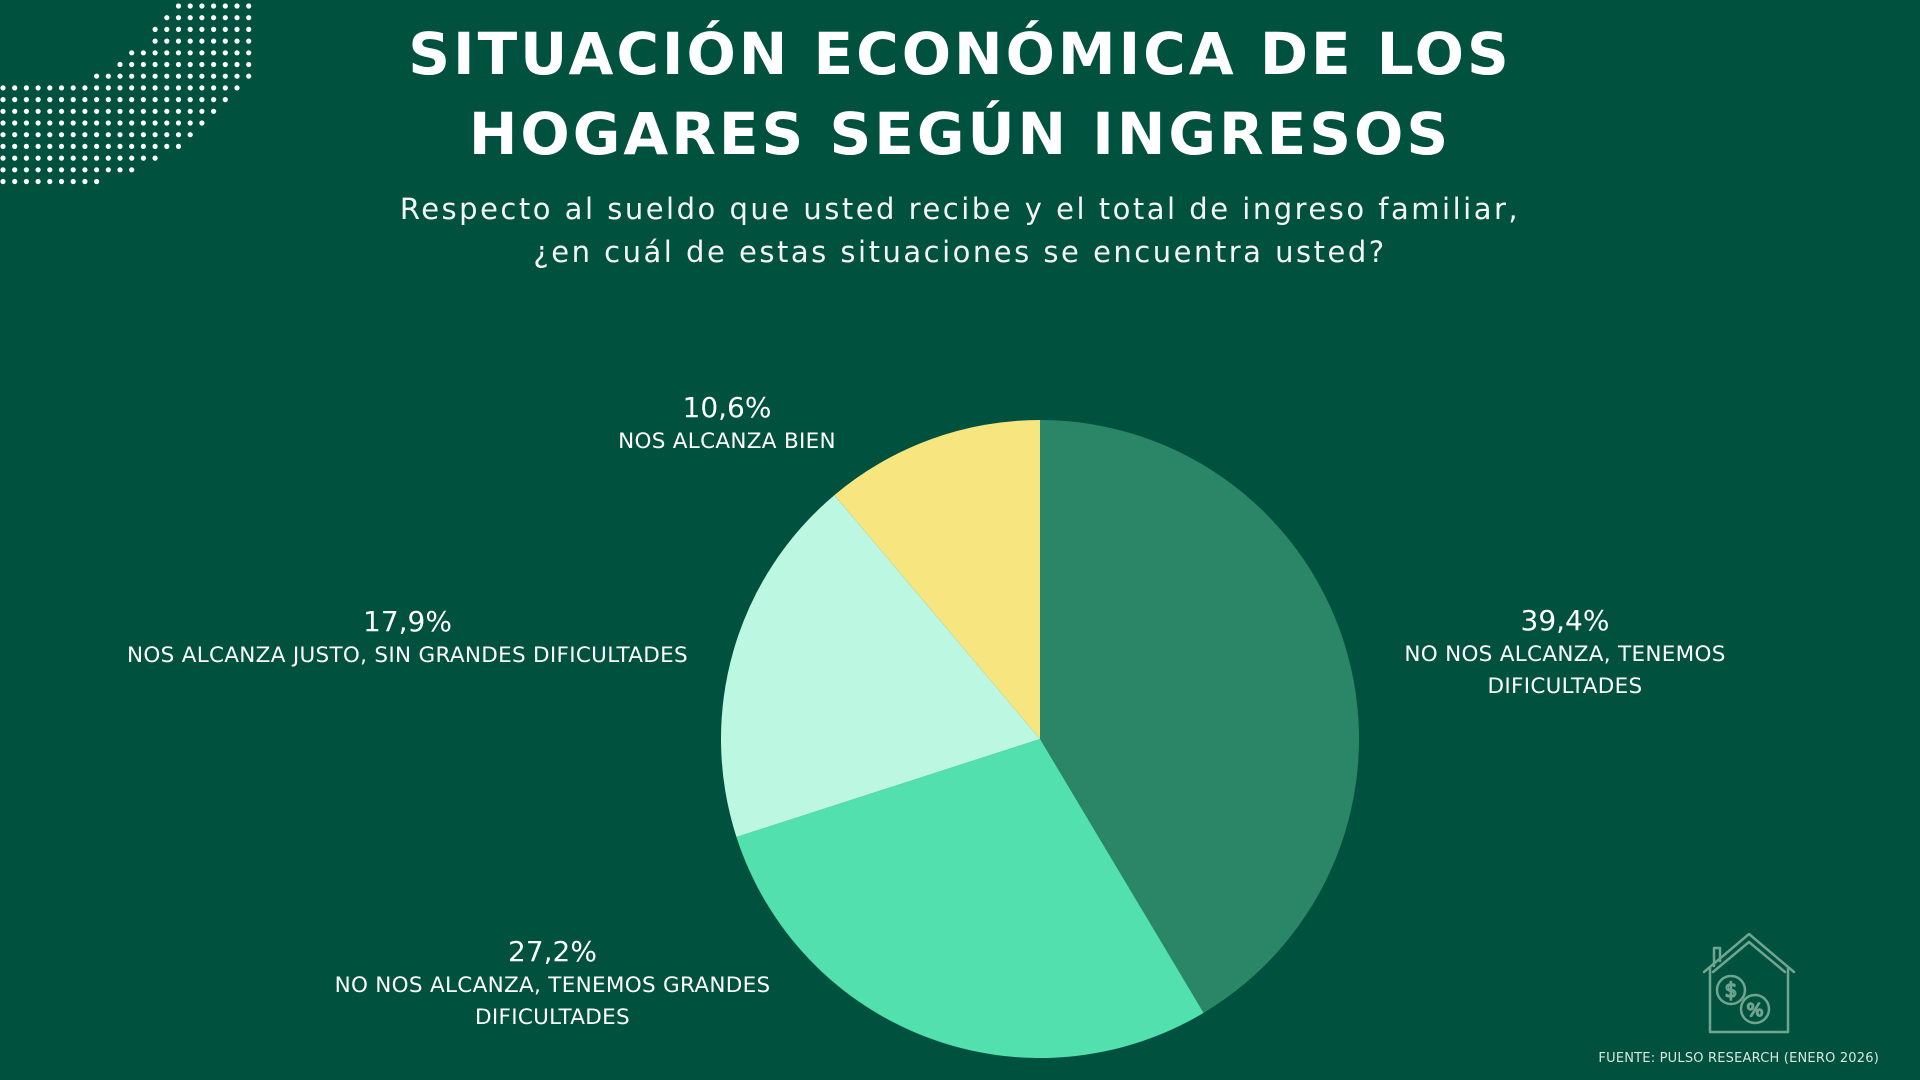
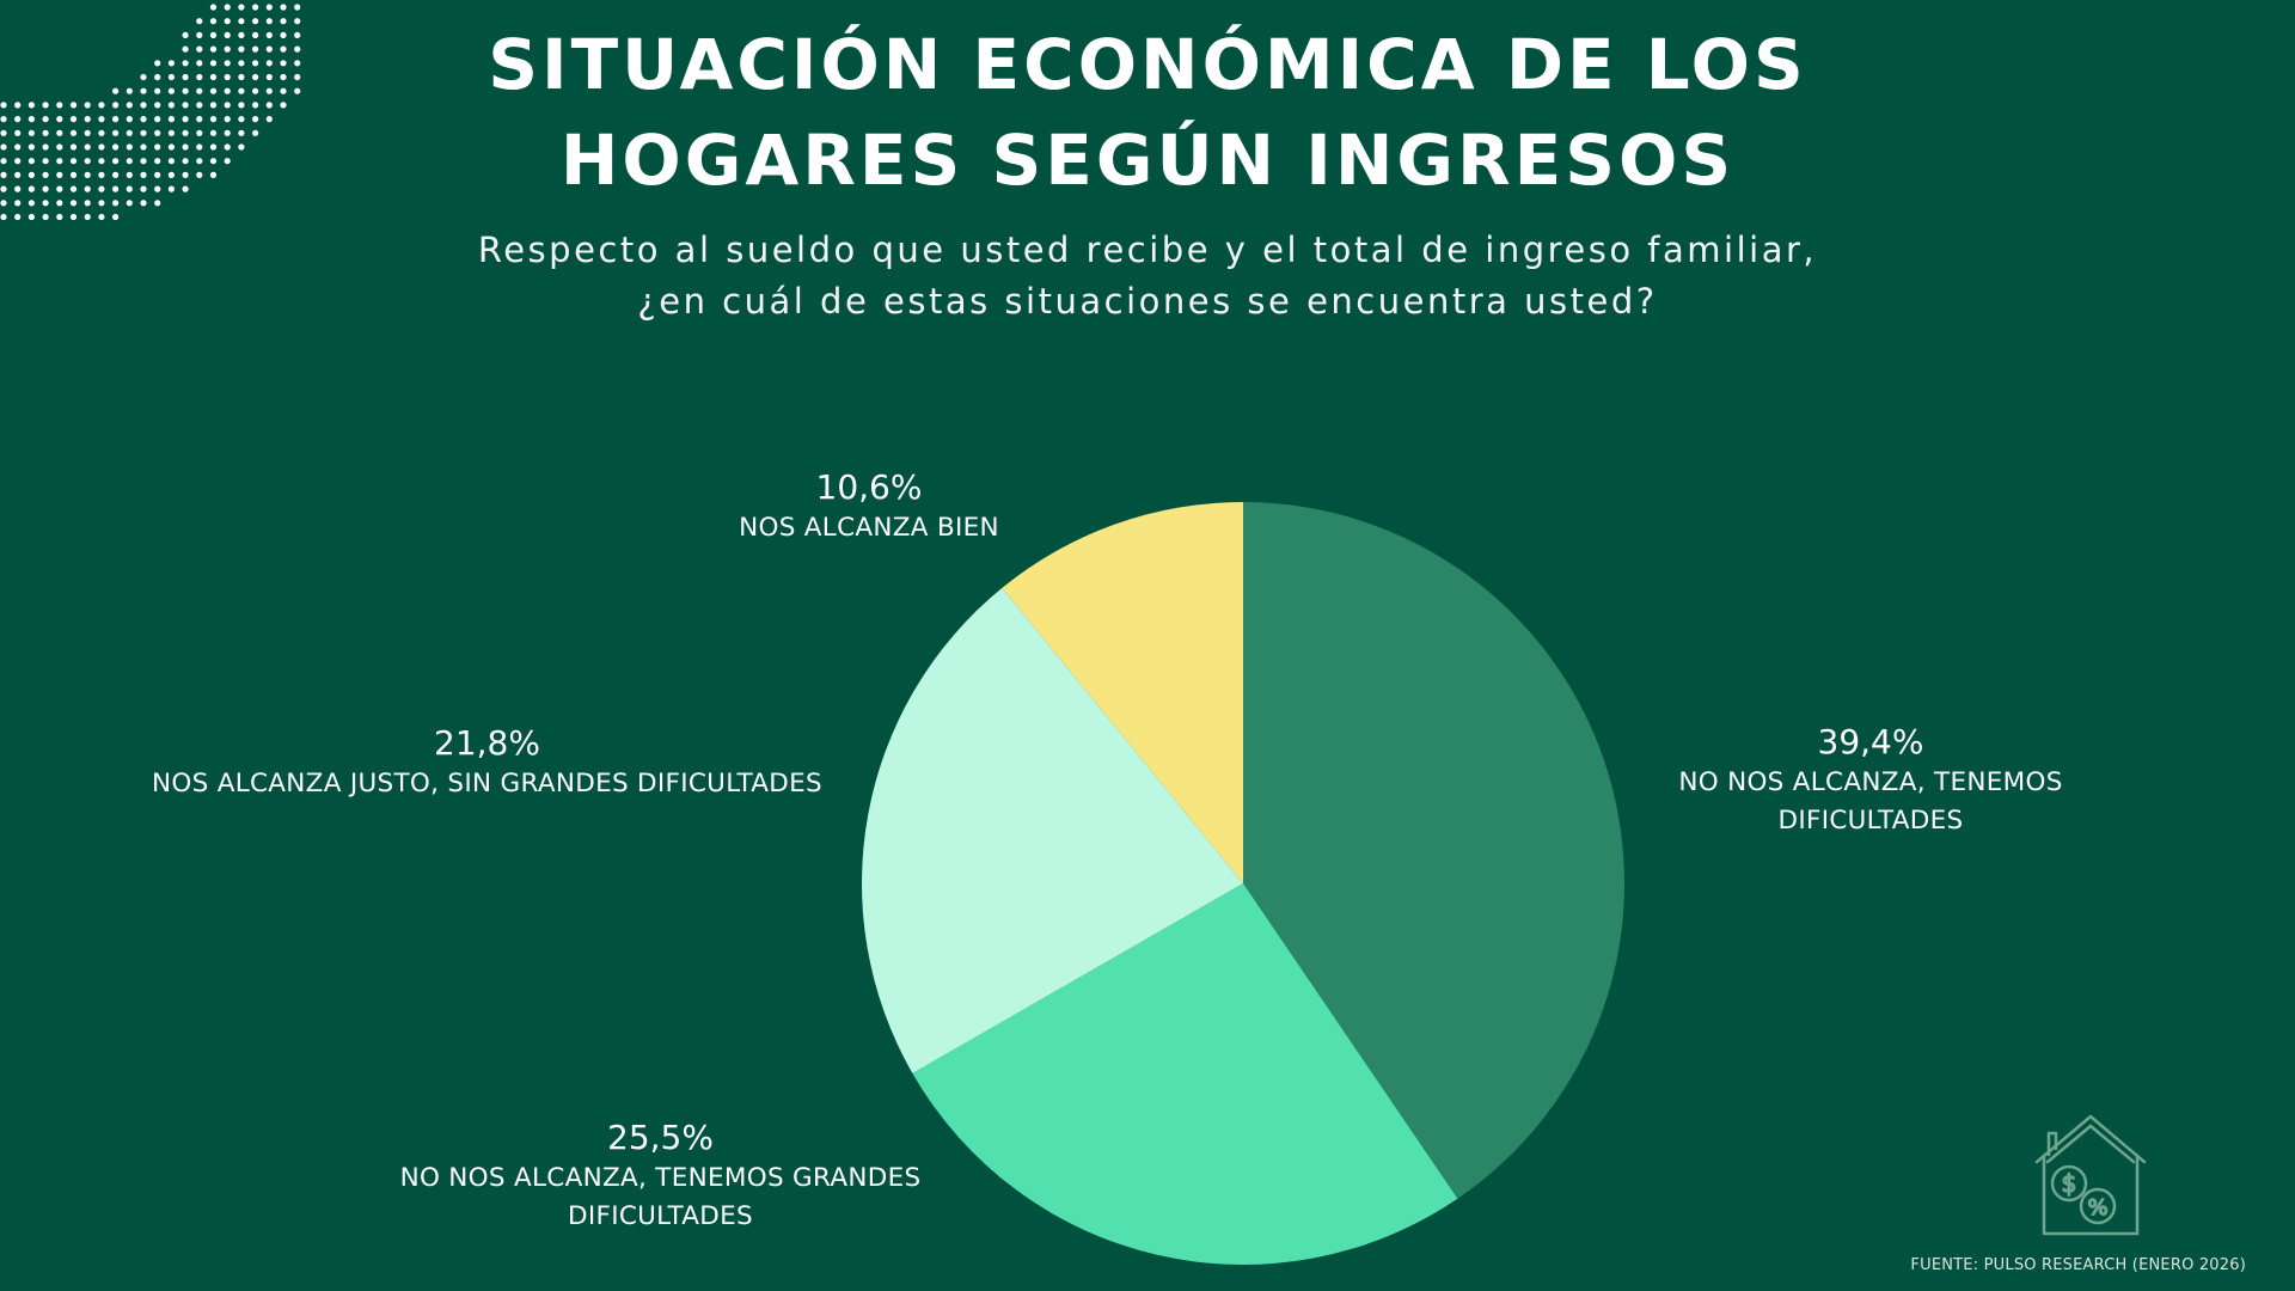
NO NOS ALCANZA, TENEMOS GRANDES DIFICULTADES: 27,2% -> 25,5%
NOS ALCANZA JUSTO, SIN GRANDES DIFICULTADES: 17,9% -> 21,8%
